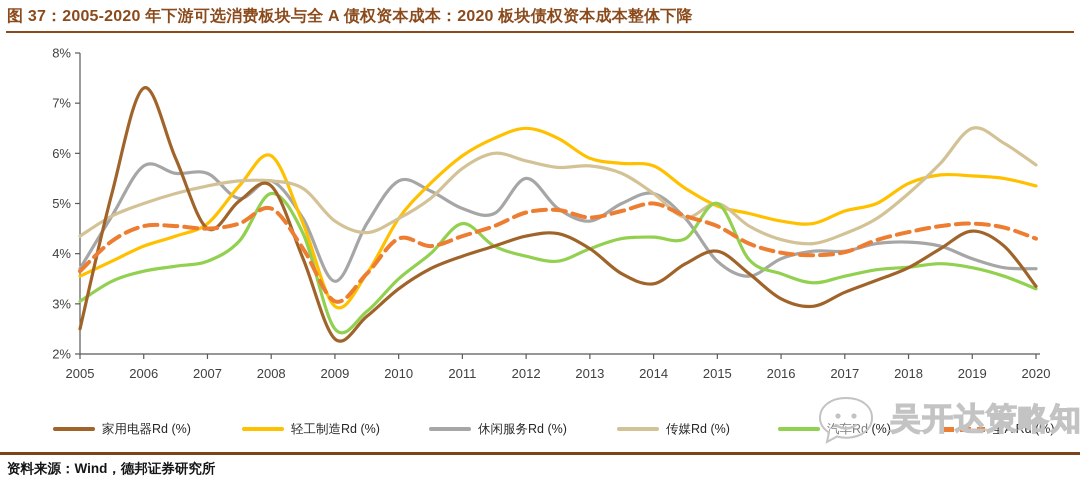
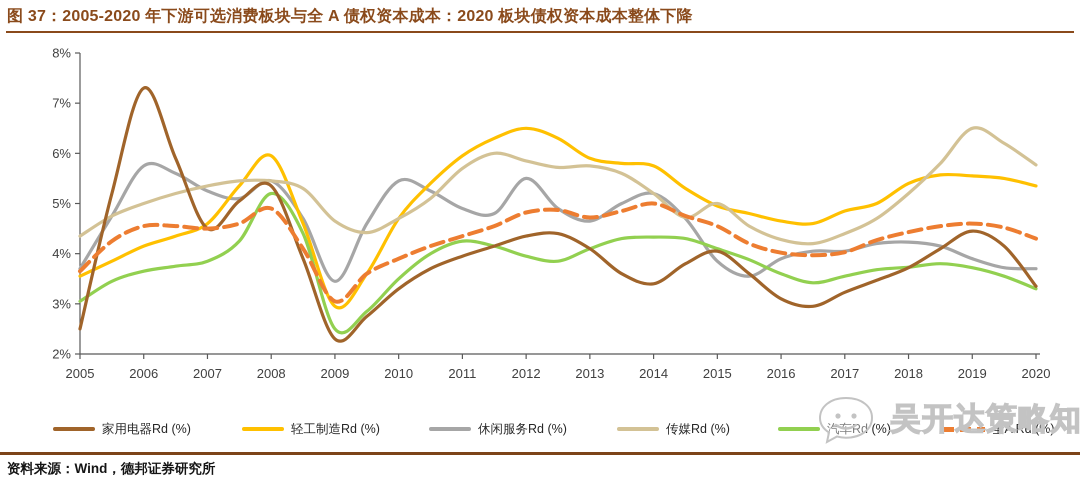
休闲服务Rd (%)/2007: 5.6% -> 5.2%
全A Rd (%)/2010: 4.3% -> 3.9%
汽车Rd (%)/2011: 4.6% -> 4.2%
汽车Rd (%)/2015: 5.0% -> 4.1%
